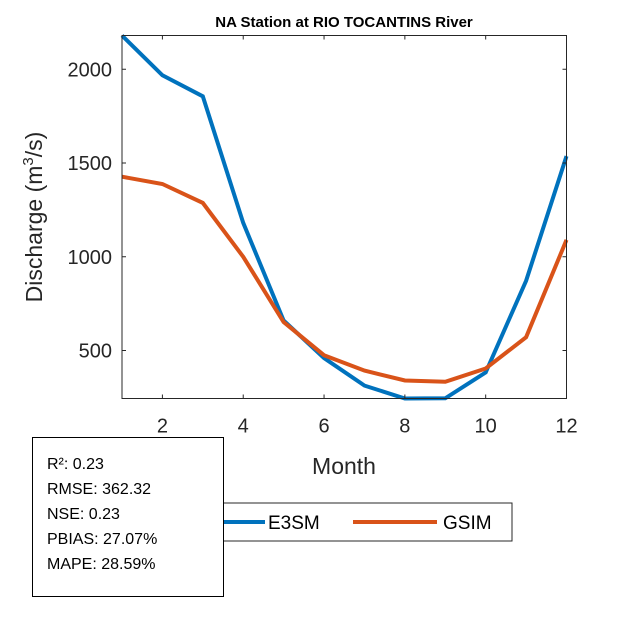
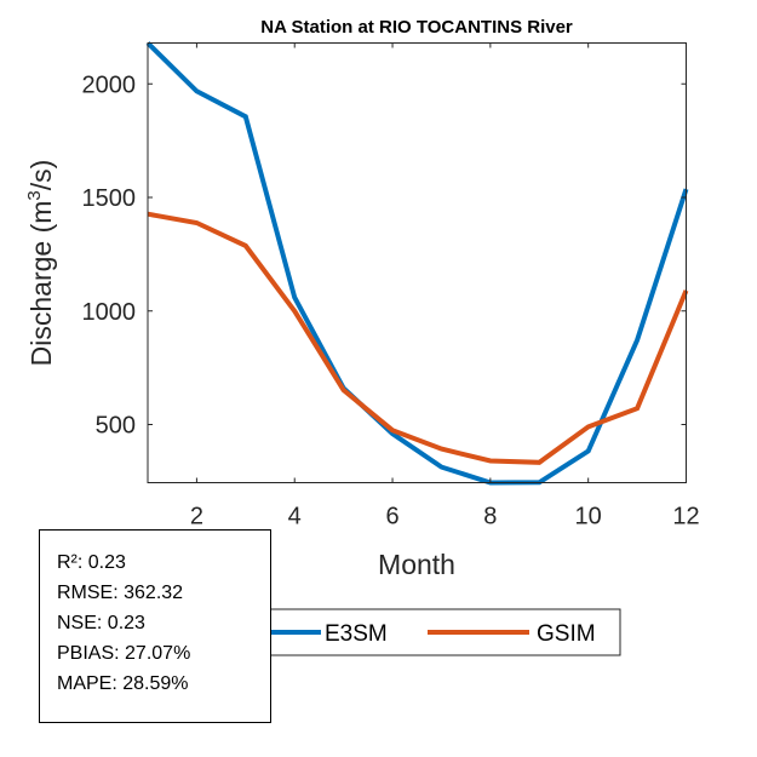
E3SM/4: 1180 -> 1060
GSIM/10: 400 -> 490
